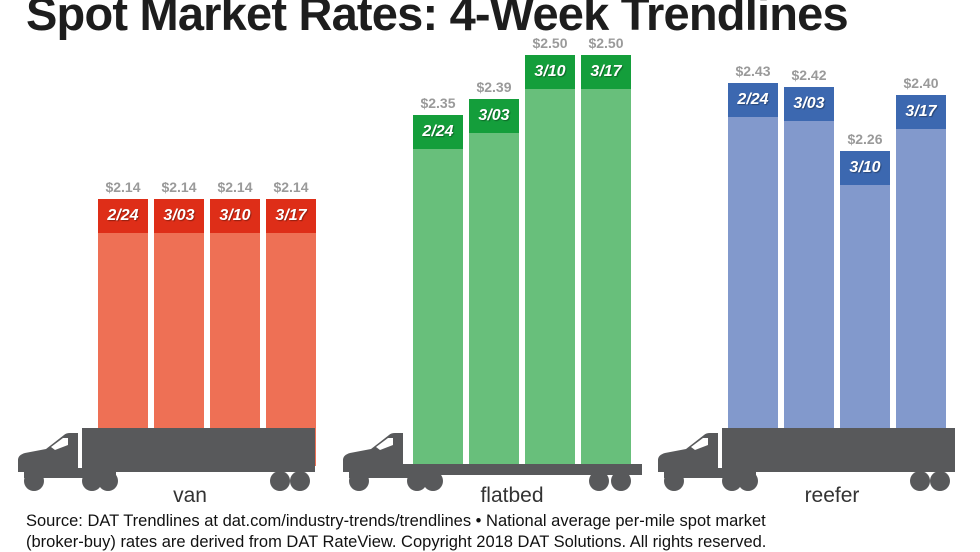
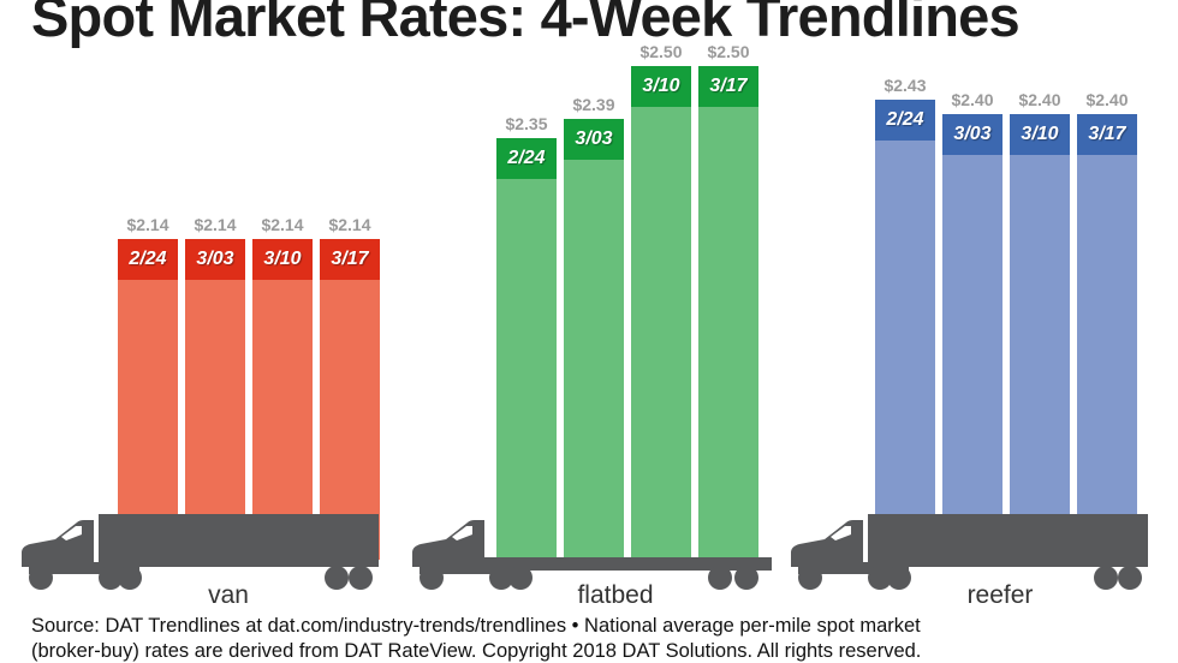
reefer/3/03: $2.42 -> $2.40
reefer/3/10: $2.26 -> $2.40
